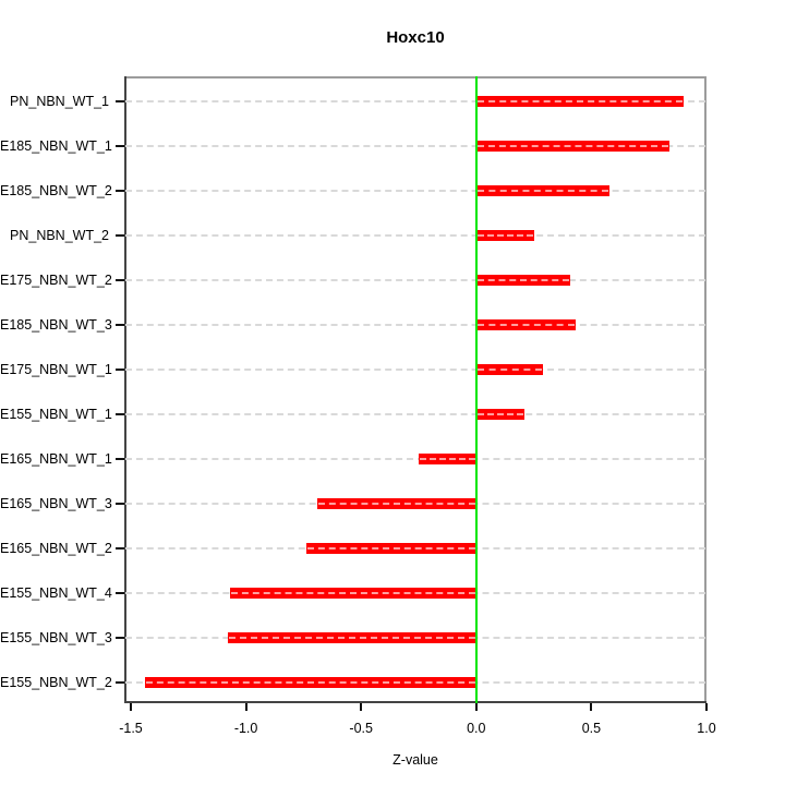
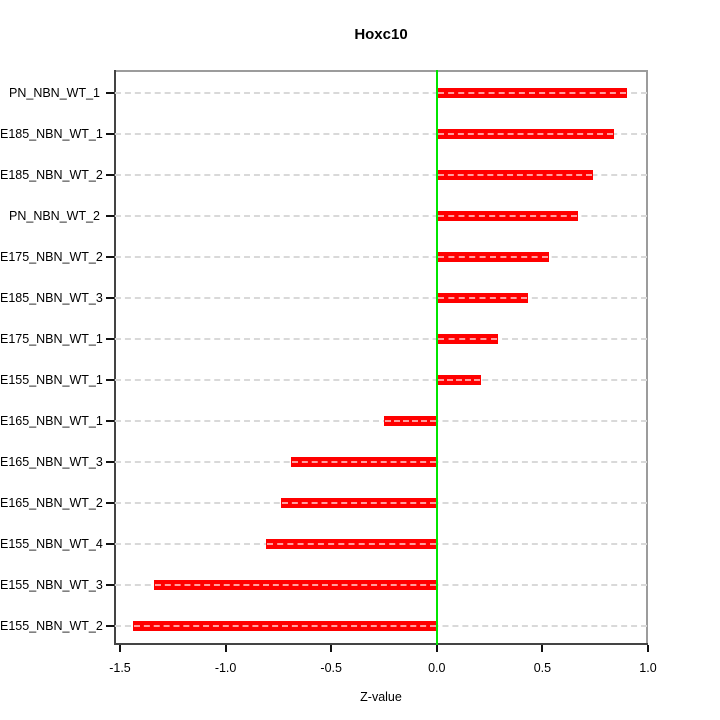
E185_NBN_WT_2: 0.58 -> 0.74
PN_NBN_WT_2: 0.25 -> 0.67
E175_NBN_WT_2: 0.41 -> 0.53
E155_NBN_WT_4: -1.07 -> -0.81
E155_NBN_WT_3: -1.08 -> -1.34
